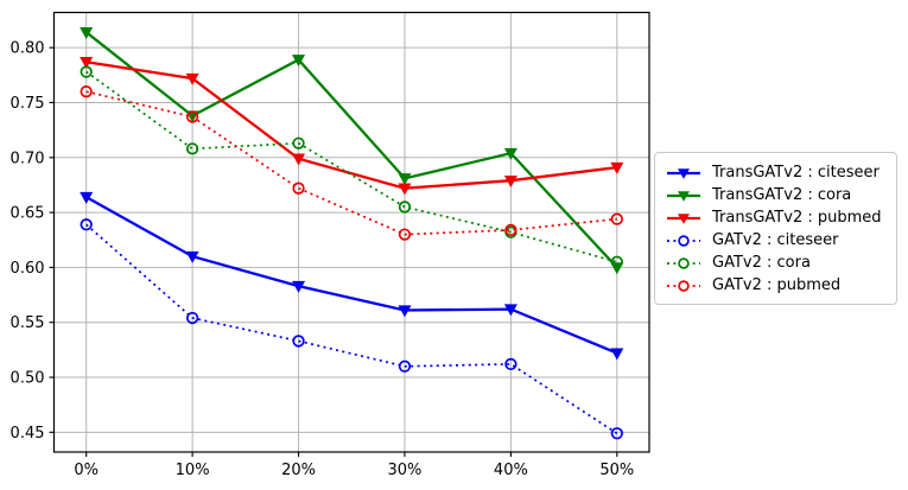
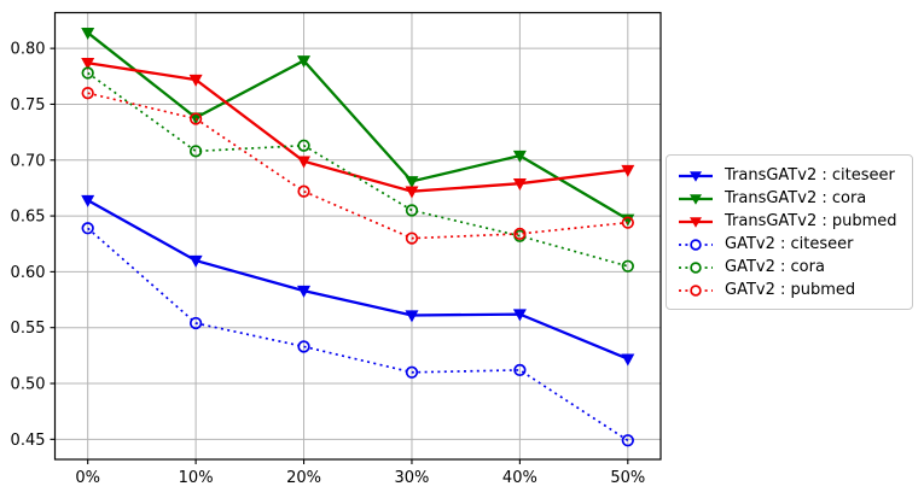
TransGATv2 : cora/50%: 0.60 -> 0.65
